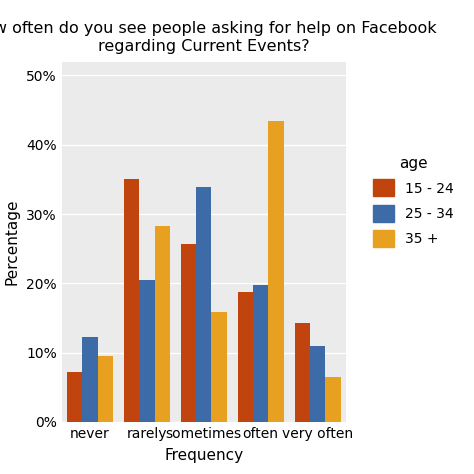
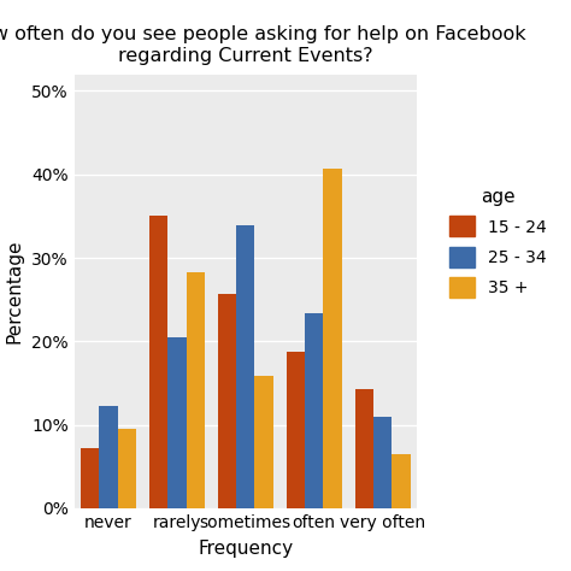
25 - 34/often: 19.8% -> 23.3%
35 +/often: 43.4% -> 40.7%
